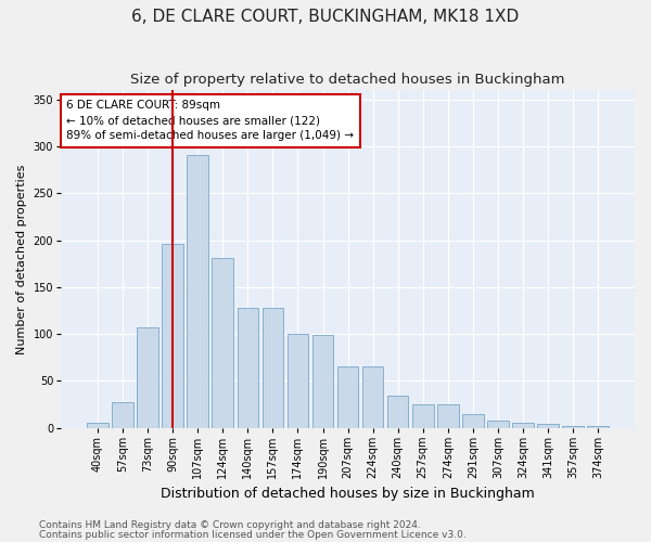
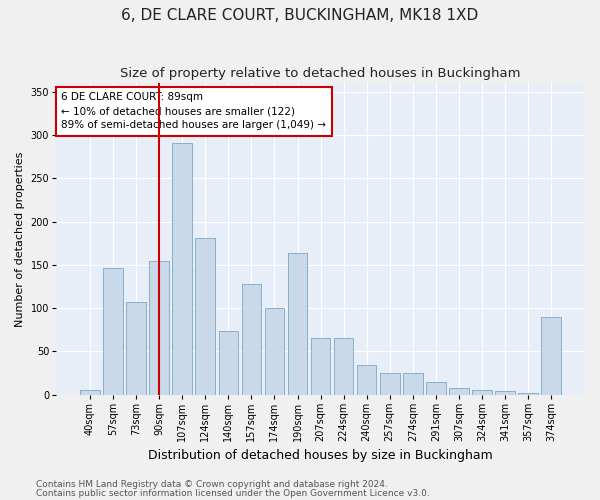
57sqm: 27 -> 146
90sqm: 196 -> 154
140sqm: 128 -> 74
190sqm: 99 -> 164
374sqm: 2 -> 90
